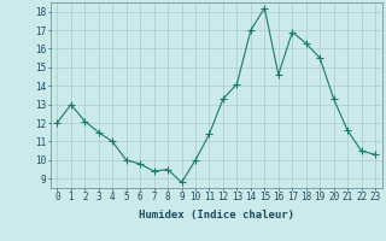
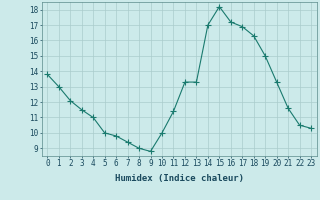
0: 12.0 -> 13.8
8: 9.5 -> 9.0
13: 14.1 -> 13.3
16: 14.6 -> 17.2
19: 15.5 -> 15.0
